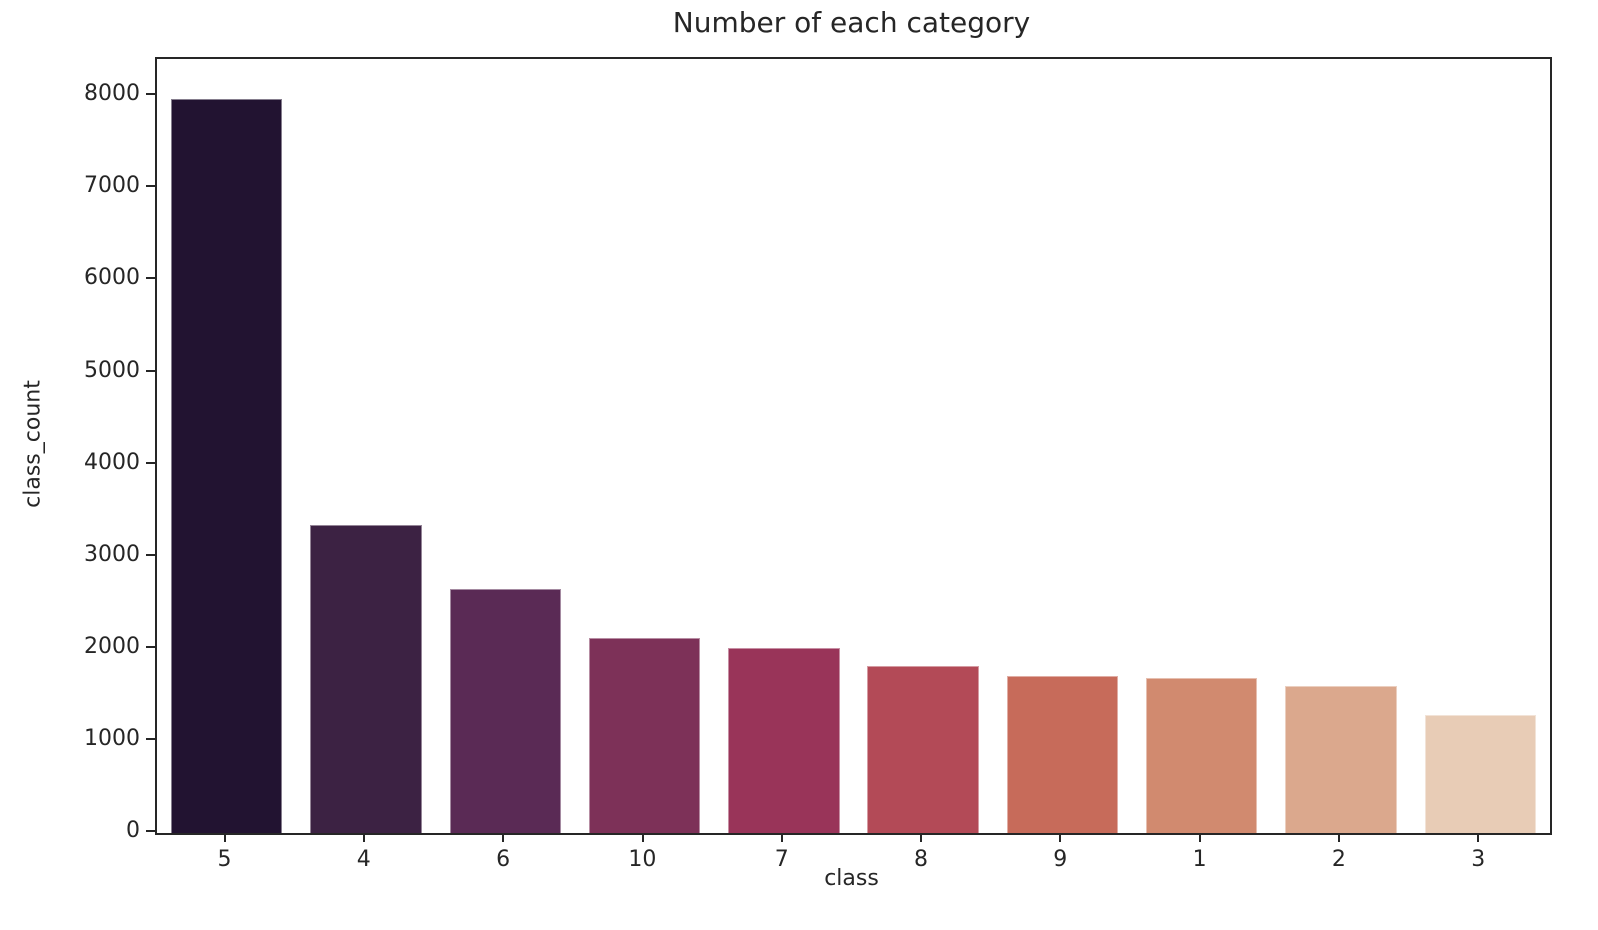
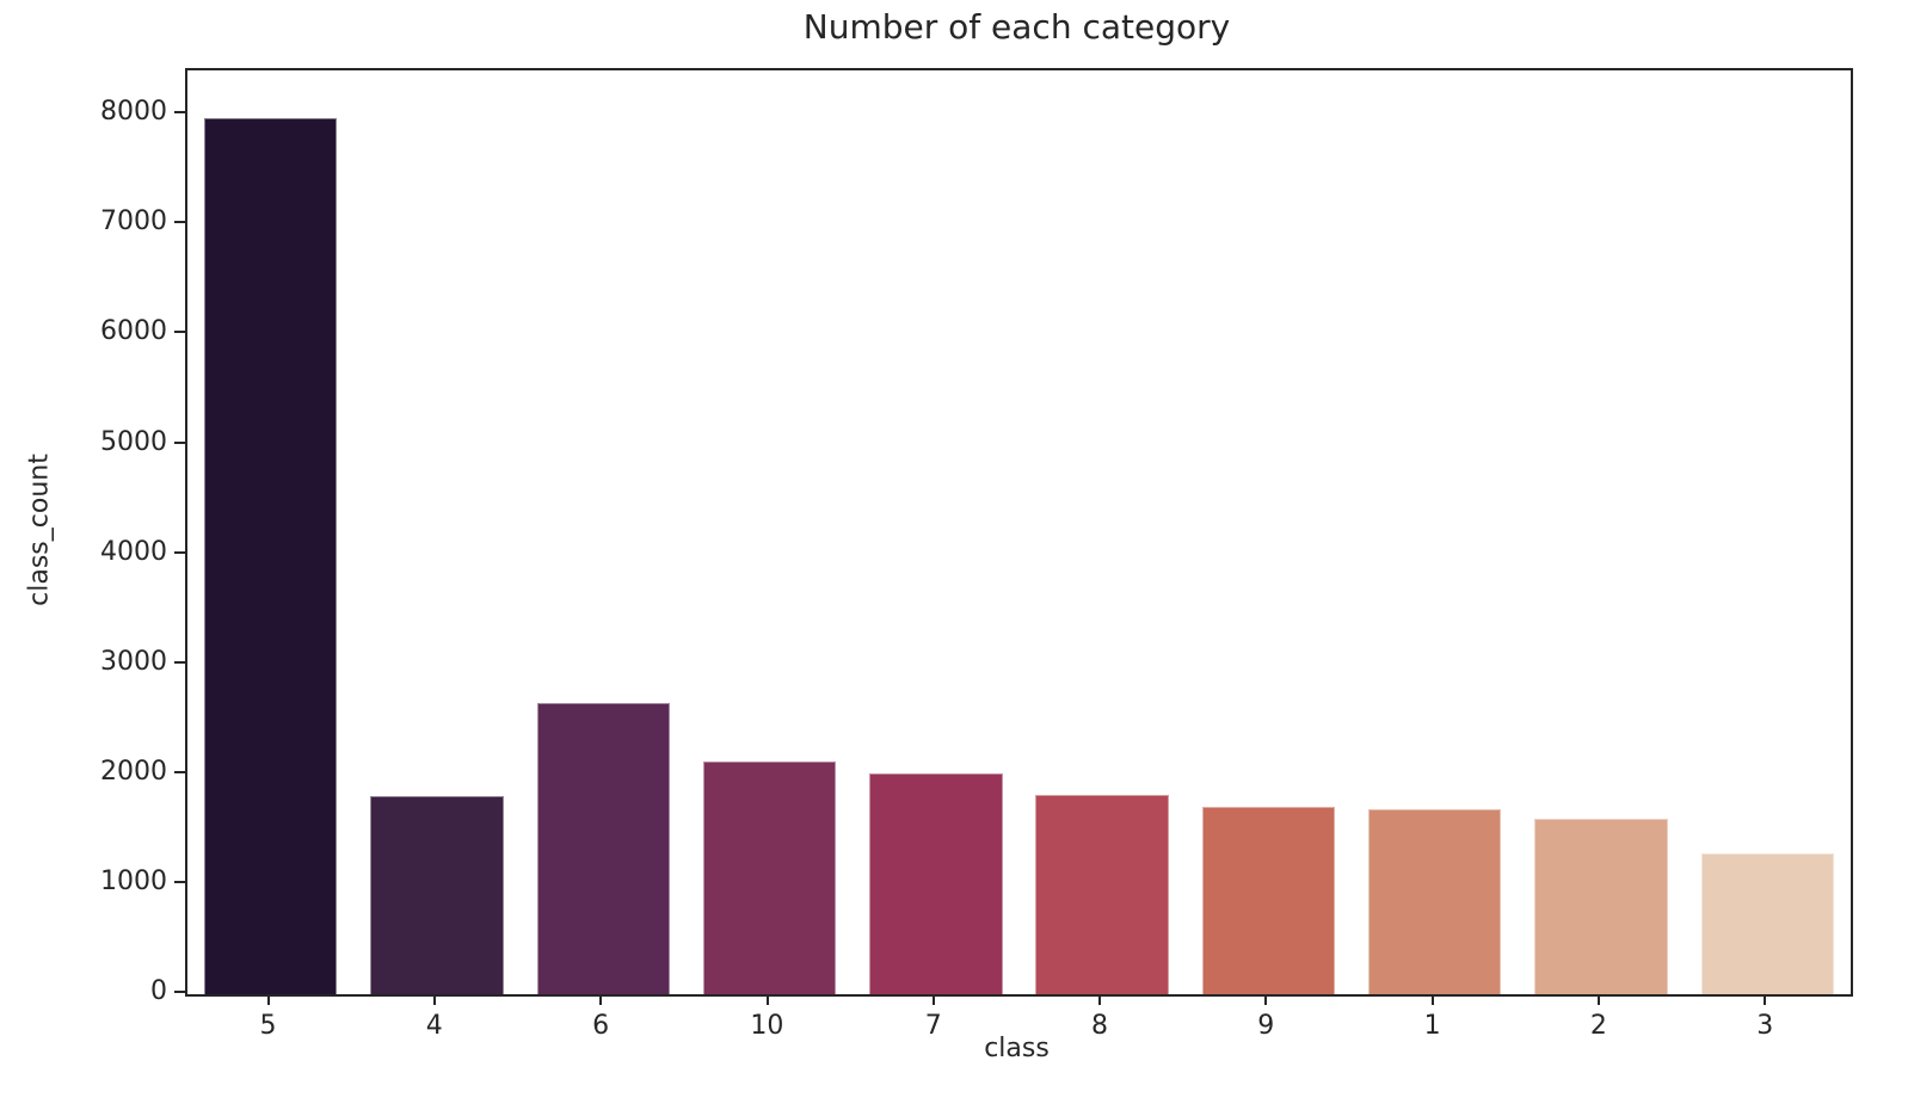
4: 3300 -> 1800
